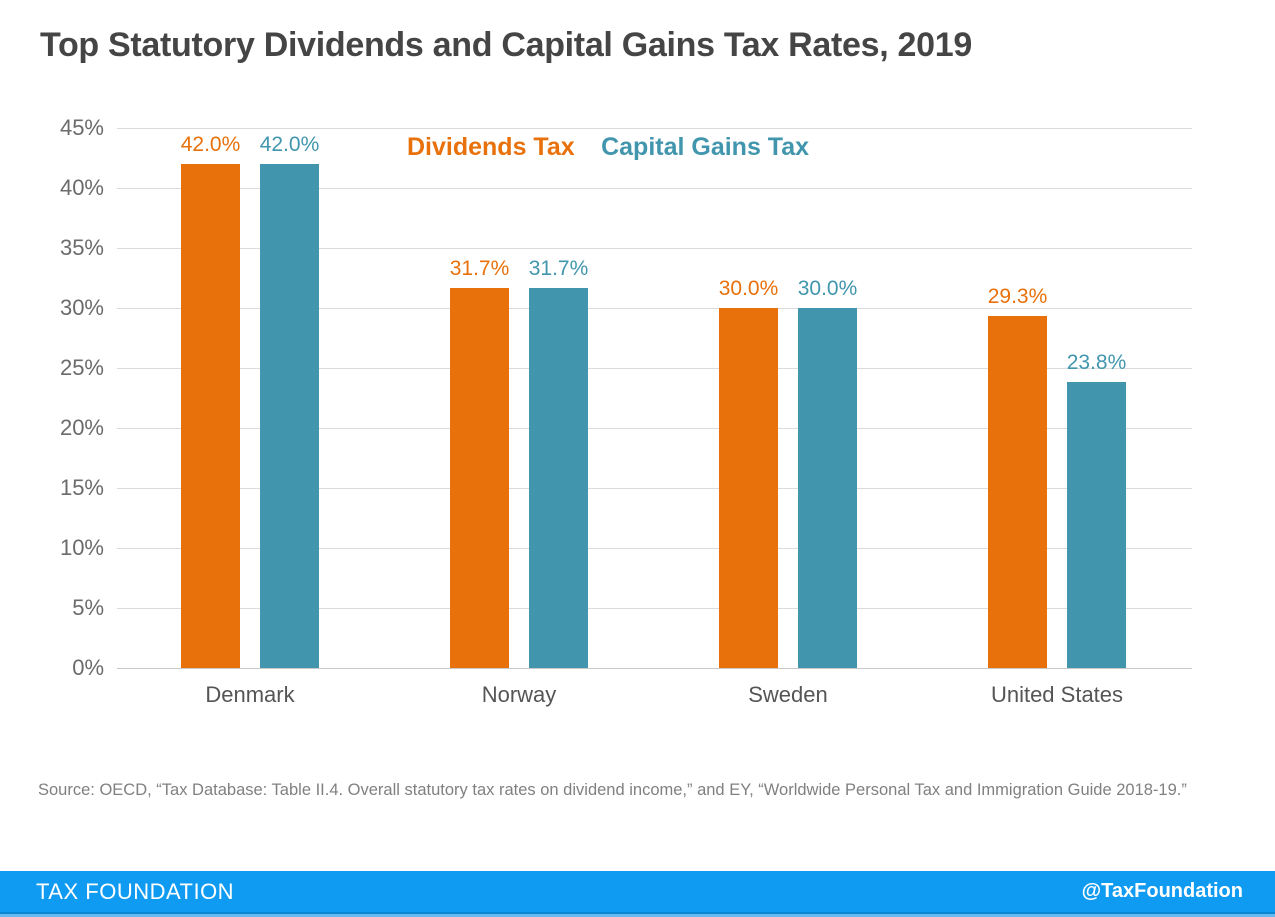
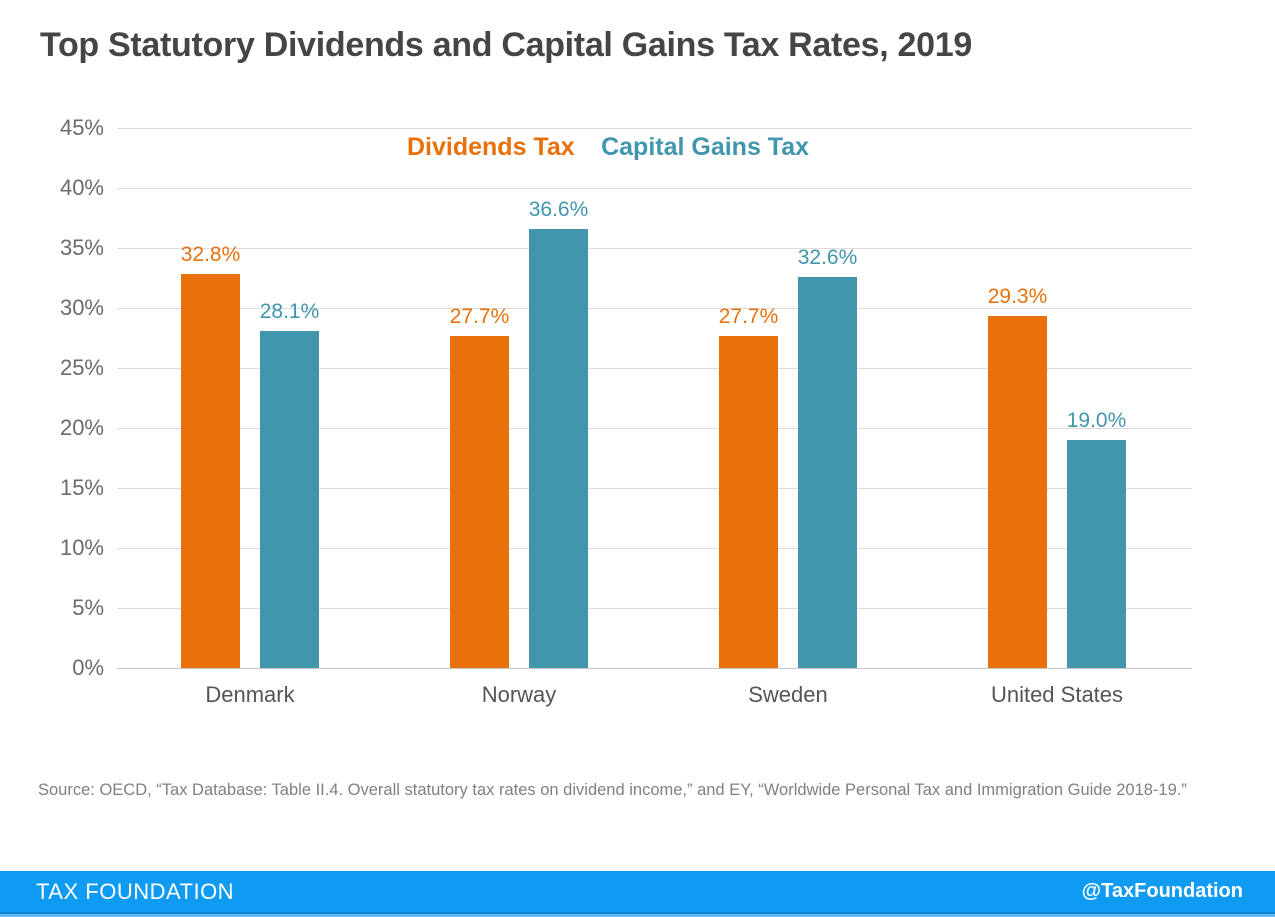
Dividends Tax/Denmark: 42.0% -> 32.8%
Capital Gains Tax/Denmark: 42.0% -> 28.1%
Dividends Tax/Norway: 31.7% -> 27.7%
Capital Gains Tax/Norway: 31.7% -> 36.6%
Dividends Tax/Sweden: 30.0% -> 27.7%
Capital Gains Tax/Sweden: 30.0% -> 32.6%
Capital Gains Tax/United States: 23.8% -> 19.0%
